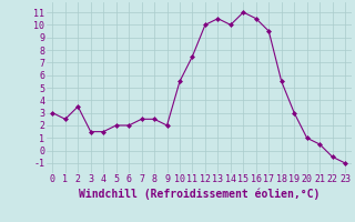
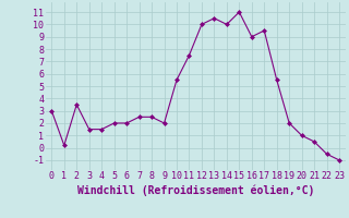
1: 2.5 -> 0.2
16: 10.5 -> 9.0
19: 3.0 -> 2.0
